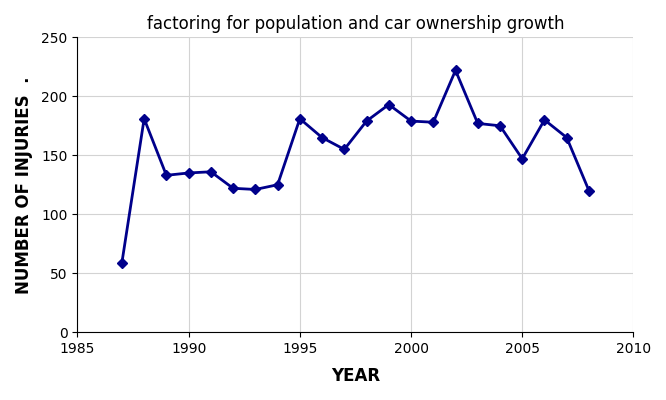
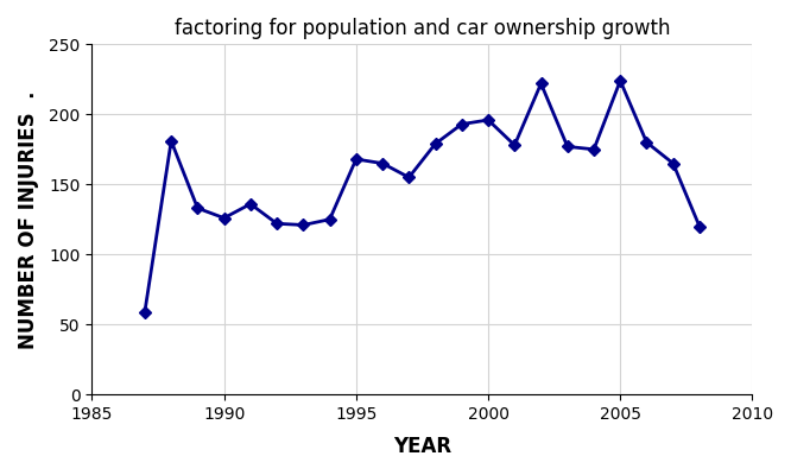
1990: 135 -> 126
1995: 181 -> 168
2000: 179 -> 196
2005: 147 -> 224
